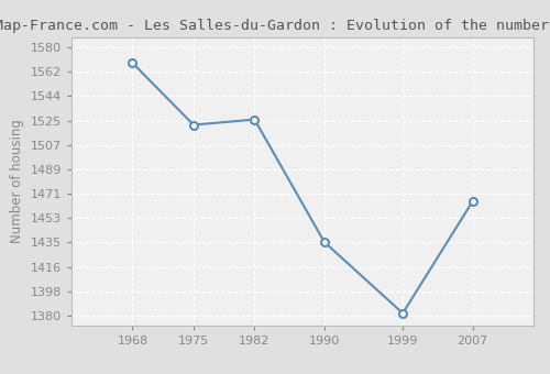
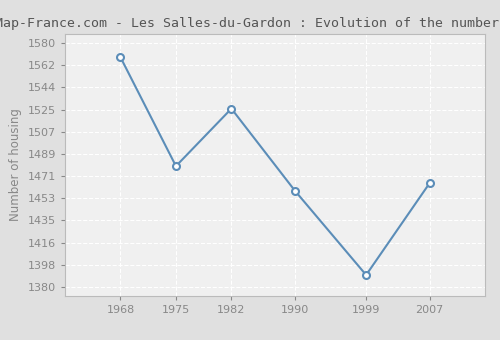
1975: 1522 -> 1479
1990: 1435 -> 1459
1999: 1382 -> 1390
